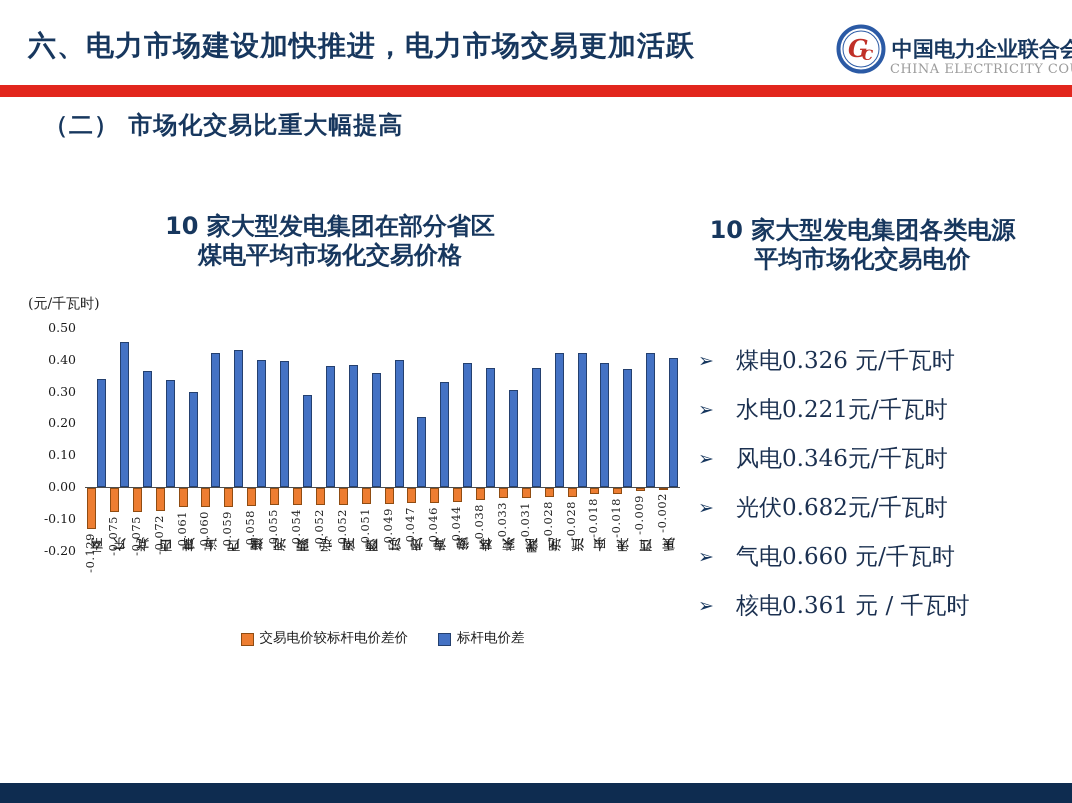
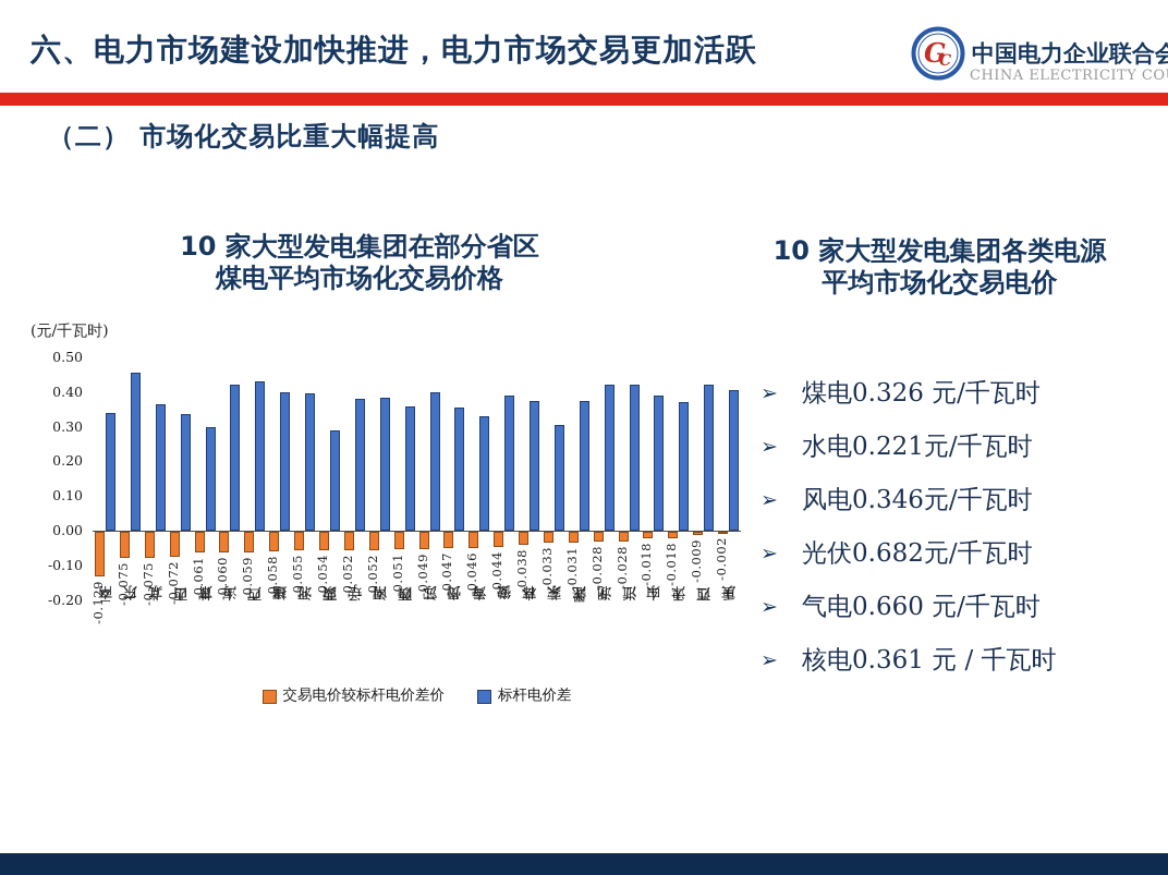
标杆电价差/贵州: 0.22 -> 0.35
